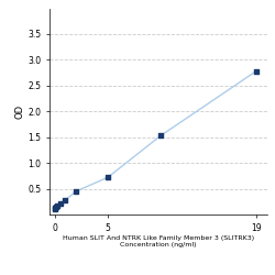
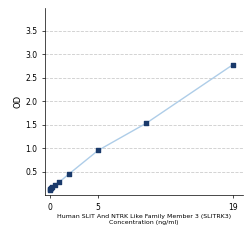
5: 0.72 -> 0.95
